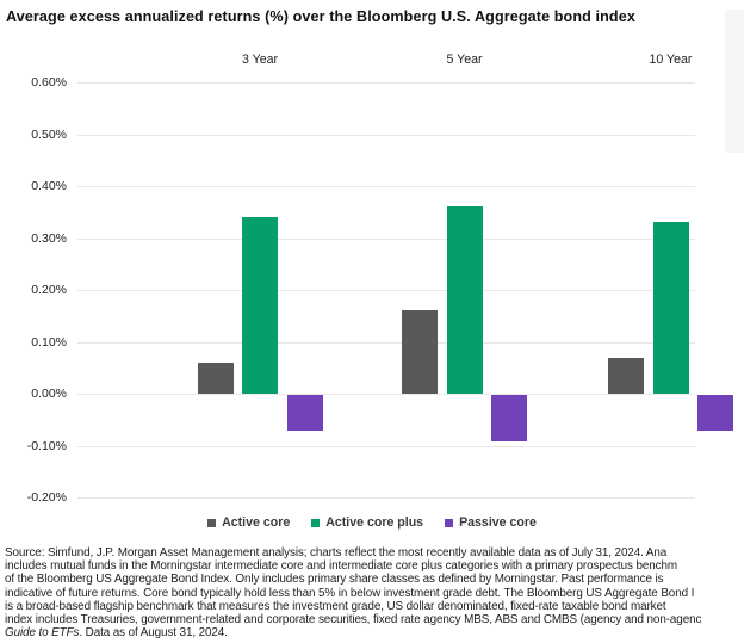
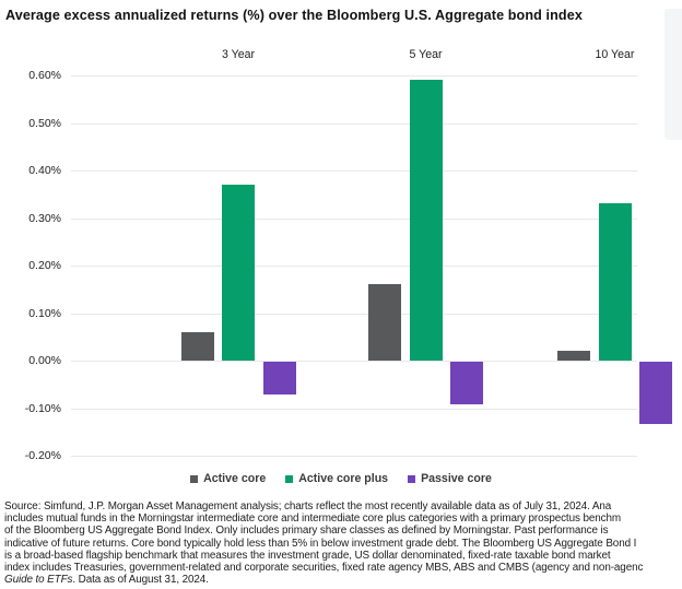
Active core plus/3 Year: 0.34% -> 0.37%
Active core plus/5 Year: 0.36% -> 0.59%
Active core/10 Year: 0.07% -> 0.02%
Passive core/10 Year: -0.07% -> -0.13%
